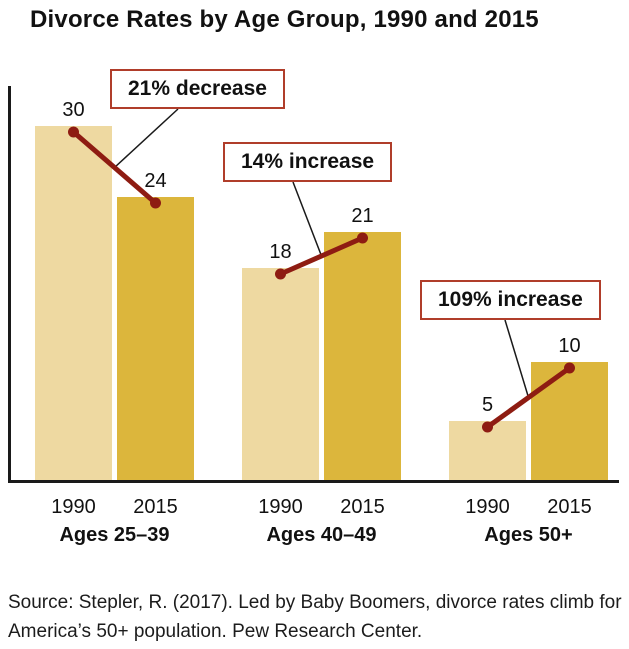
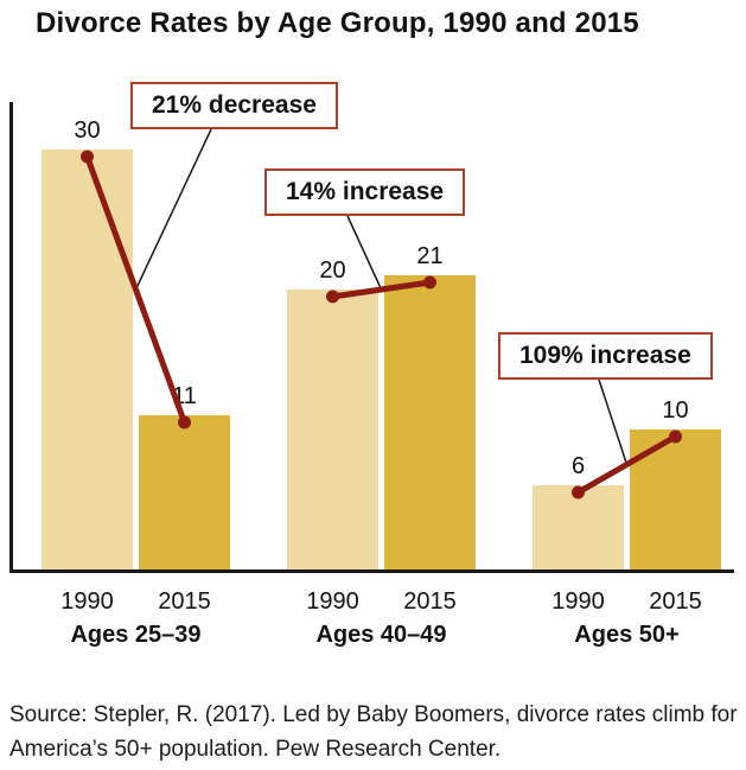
2015/Ages 25–39: 24 -> 11
1990/Ages 40–49: 18 -> 20
1990/Ages 50+: 5 -> 6
